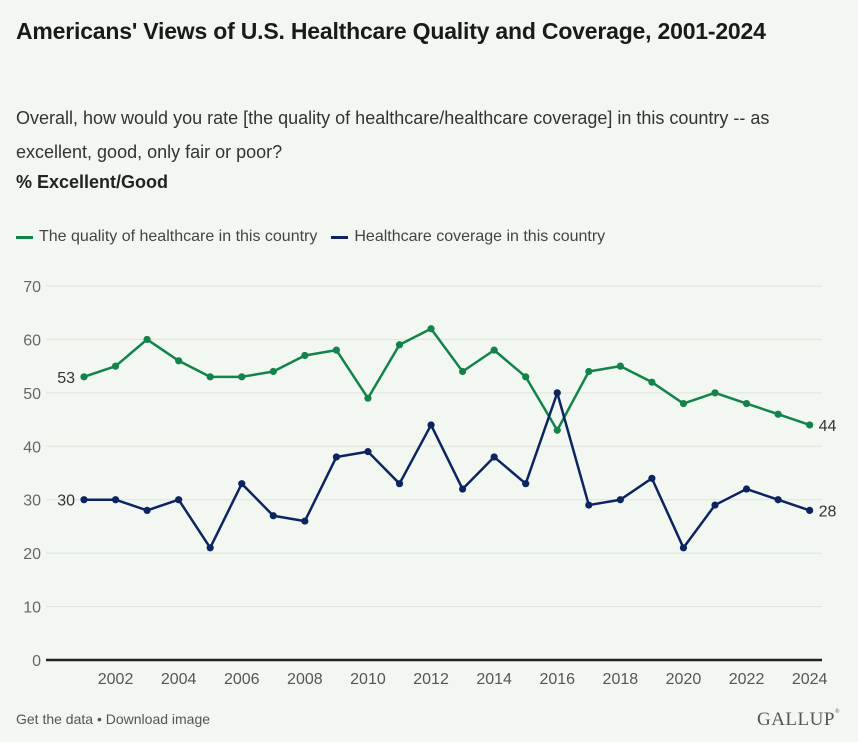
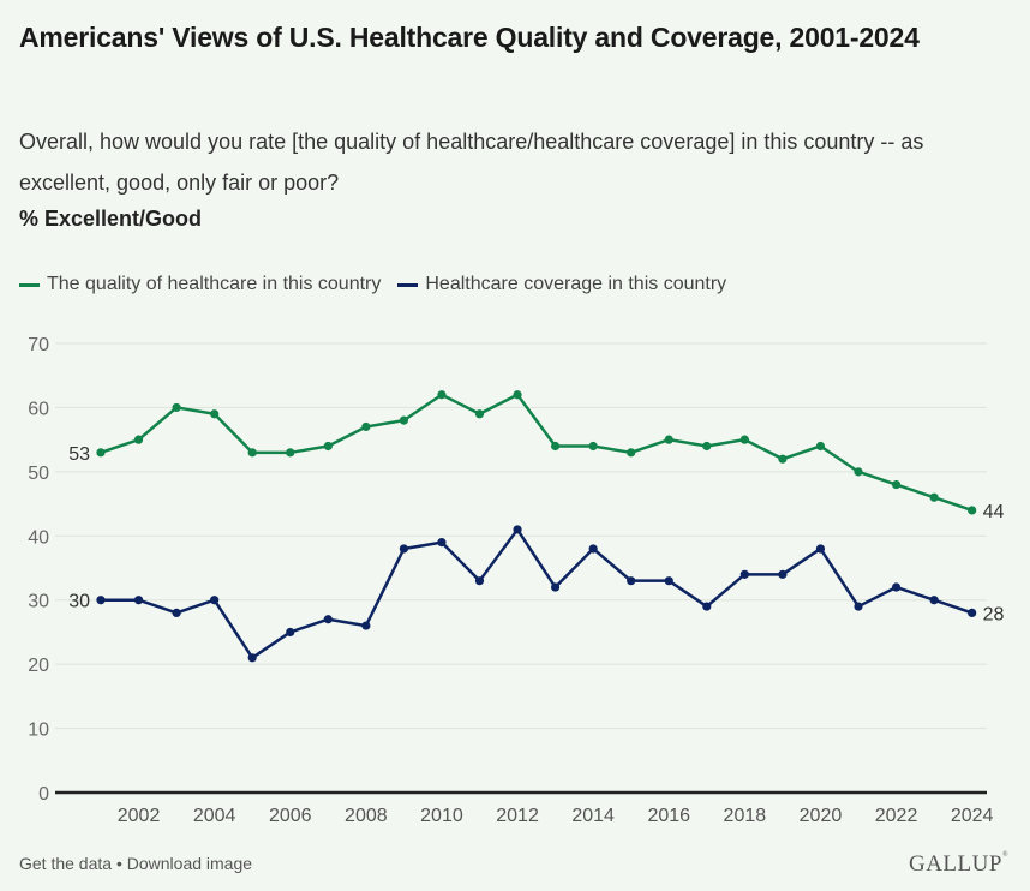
The quality of healthcare in this country/2004: 56 -> 59
Healthcare coverage in this country/2006: 33 -> 25
The quality of healthcare in this country/2010: 49 -> 62
Healthcare coverage in this country/2012: 44 -> 41
The quality of healthcare in this country/2014: 58 -> 54
The quality of healthcare in this country/2016: 43 -> 55
Healthcare coverage in this country/2016: 50 -> 33
Healthcare coverage in this country/2018: 30 -> 34
The quality of healthcare in this country/2020: 48 -> 54
Healthcare coverage in this country/2020: 21 -> 38
